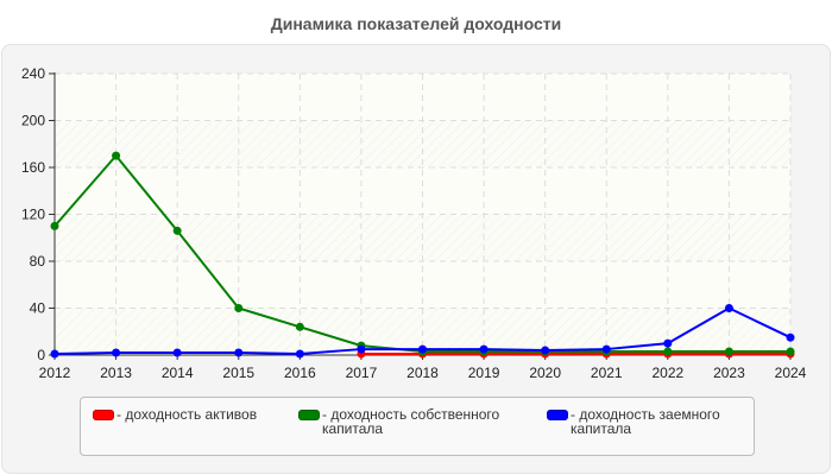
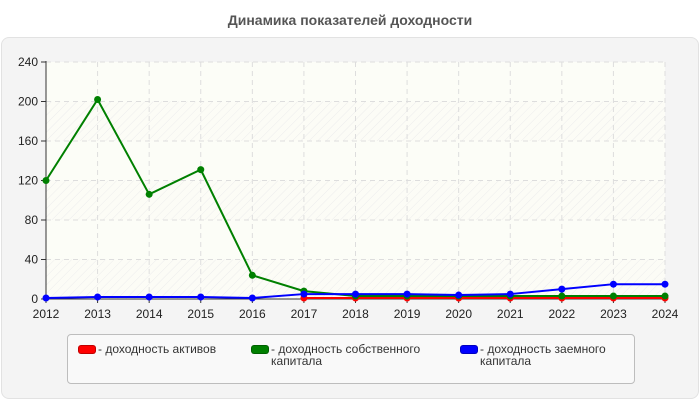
- доходность собственного капитала/2012: 110 -> 120
- доходность собственного капитала/2013: 170 -> 200
- доходность собственного капитала/2015: 40 -> 130
- доходность заемного капитала/2023: 40 -> 20
